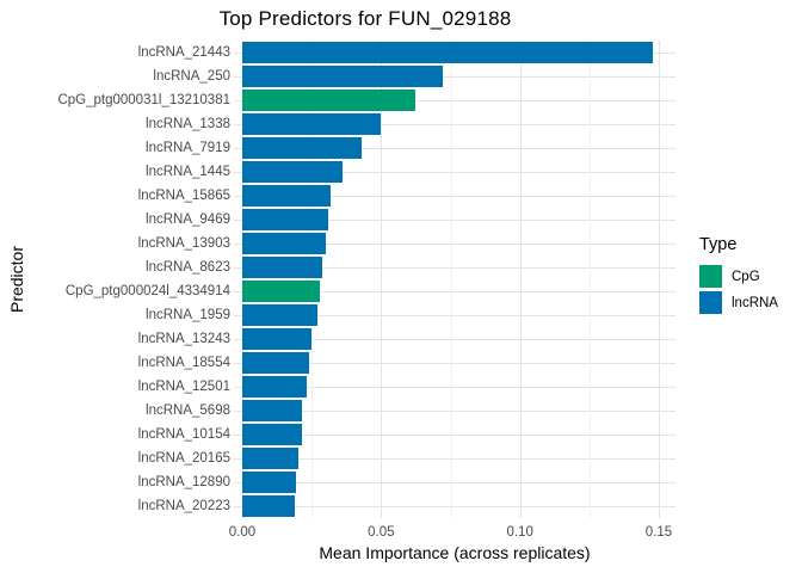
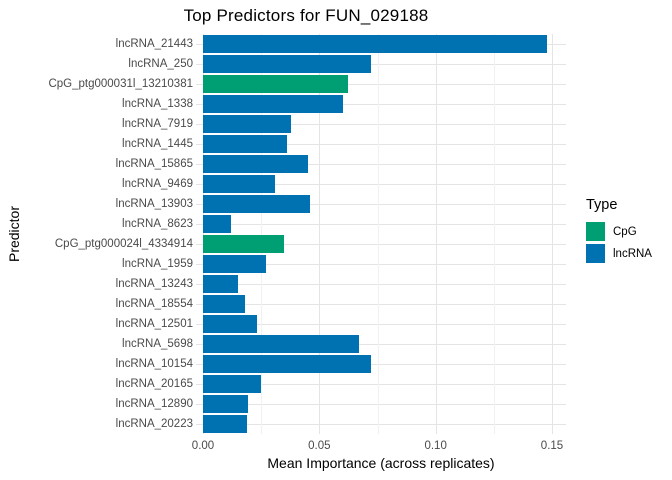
lncRNA_1338: 0.050 -> 0.060
lncRNA_7919: 0.043 -> 0.038
lncRNA_15865: 0.032 -> 0.045
lncRNA_13903: 0.030 -> 0.046
lncRNA_8623: 0.029 -> 0.012
CpG_ptg000024l_4334914: 0.028 -> 0.035
lncRNA_13243: 0.025 -> 0.015
lncRNA_18554: 0.024 -> 0.018
lncRNA_5698: 0.021 -> 0.067
lncRNA_10154: 0.021 -> 0.072
lncRNA_20165: 0.020 -> 0.025
